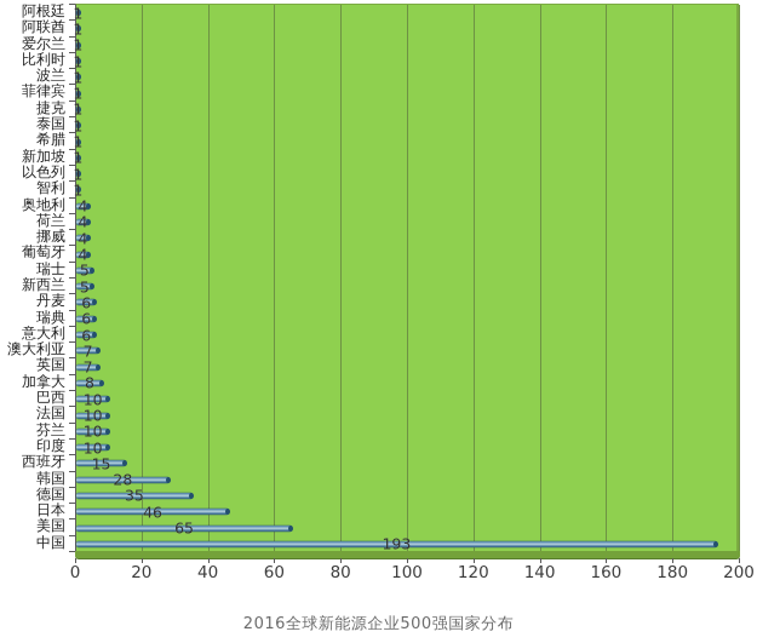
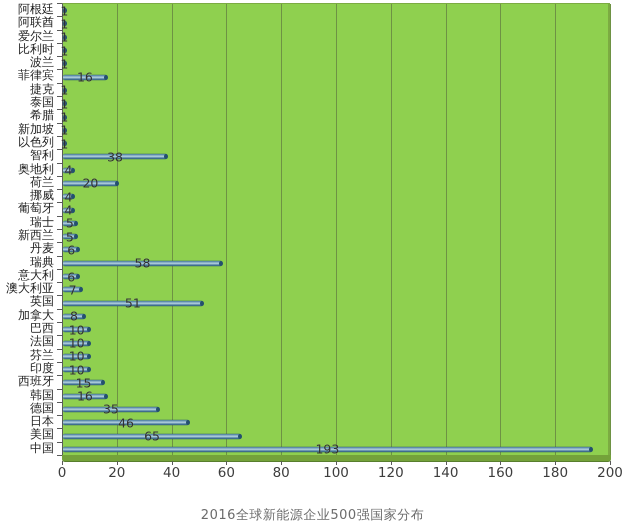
菲律宾: 1 -> 16
智利: 1 -> 38
荷兰: 4 -> 20
瑞典: 6 -> 58
英国: 7 -> 51
韩国: 28 -> 16
